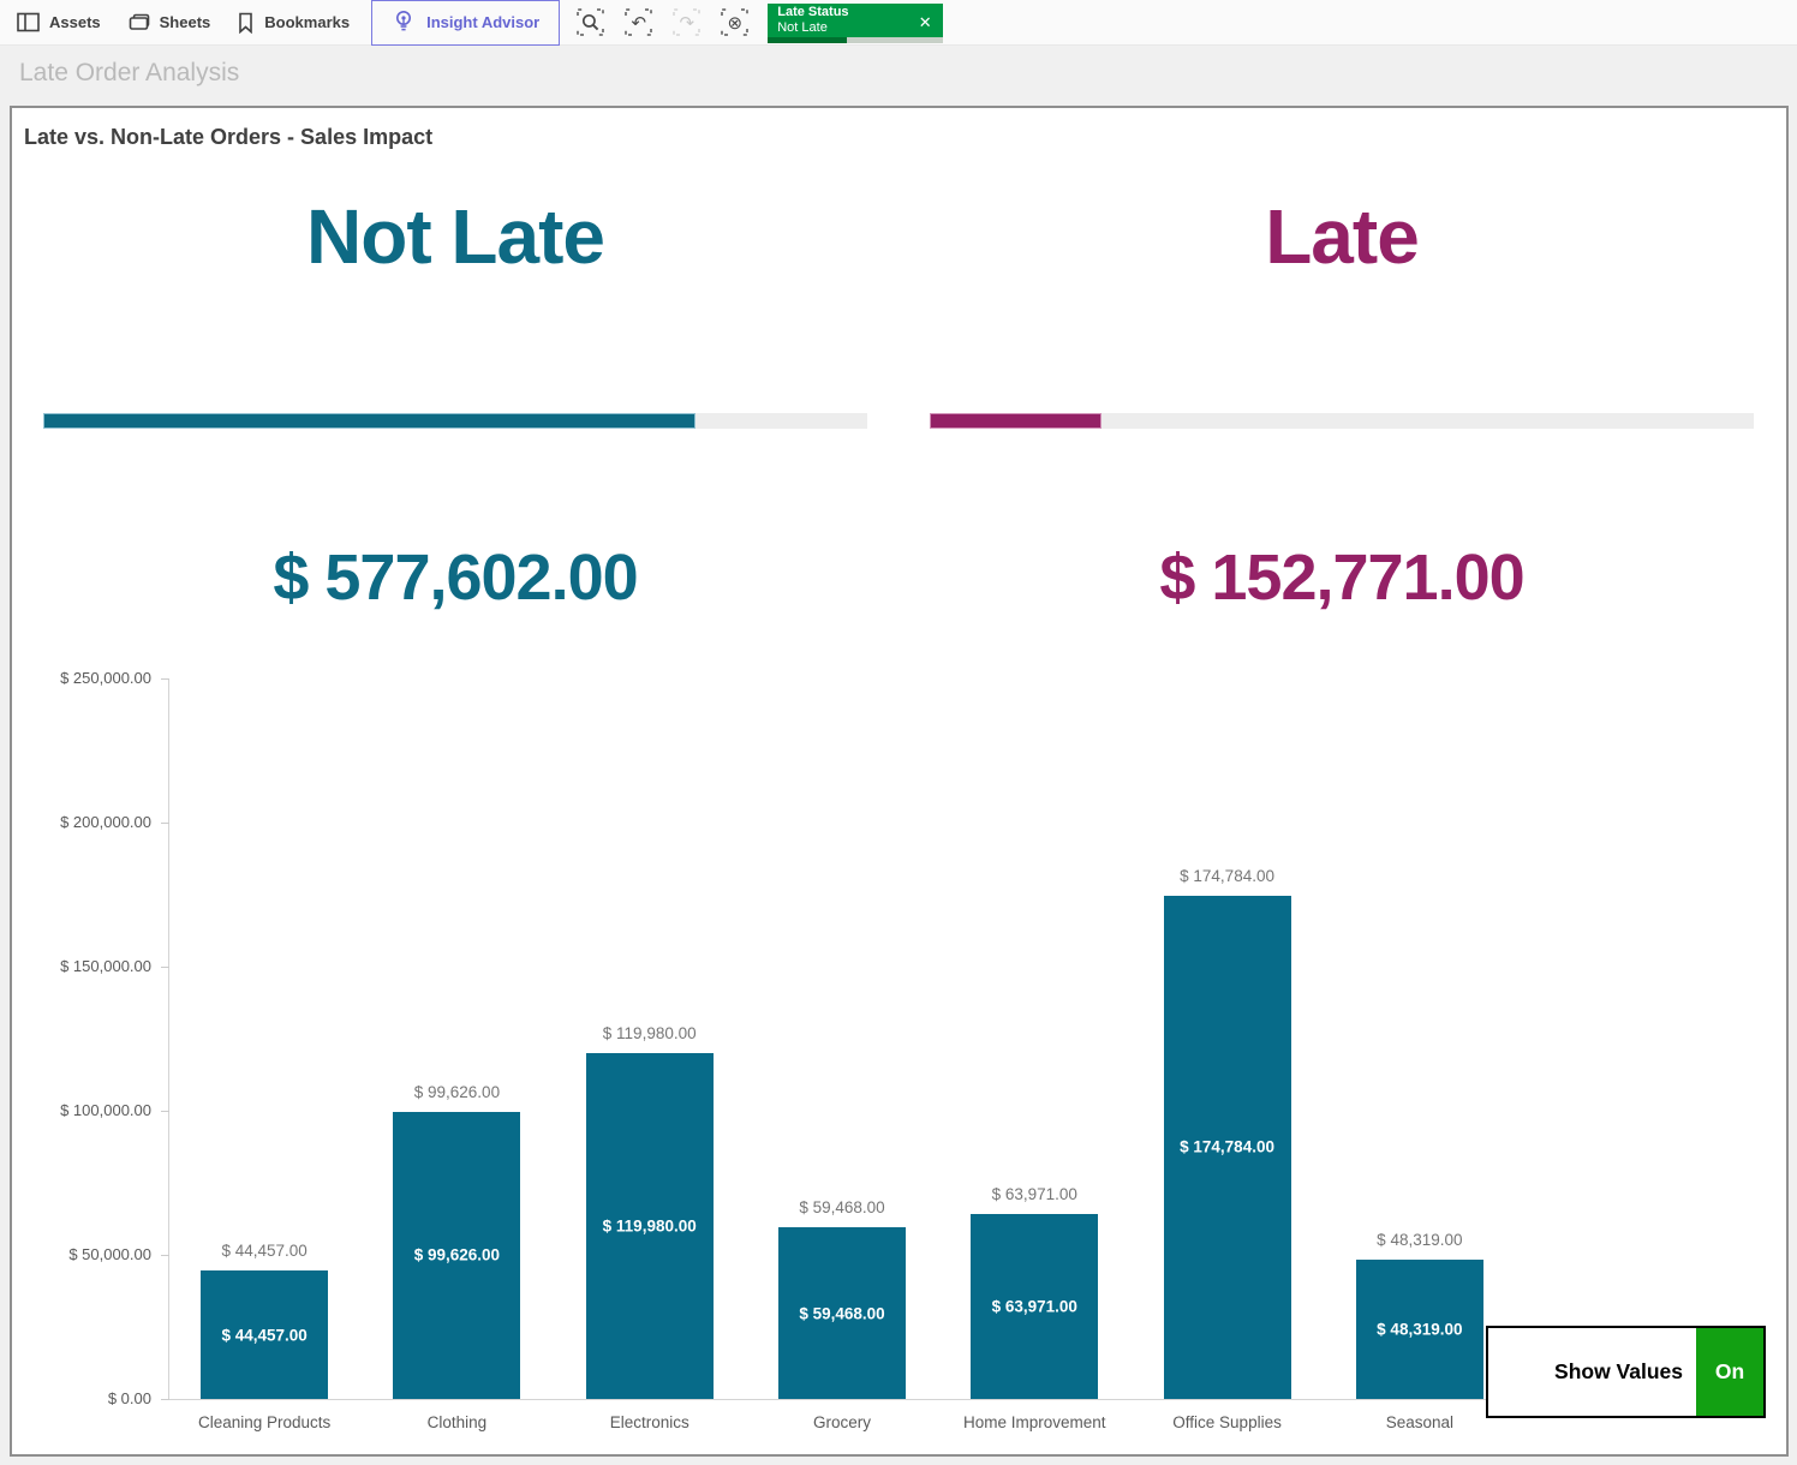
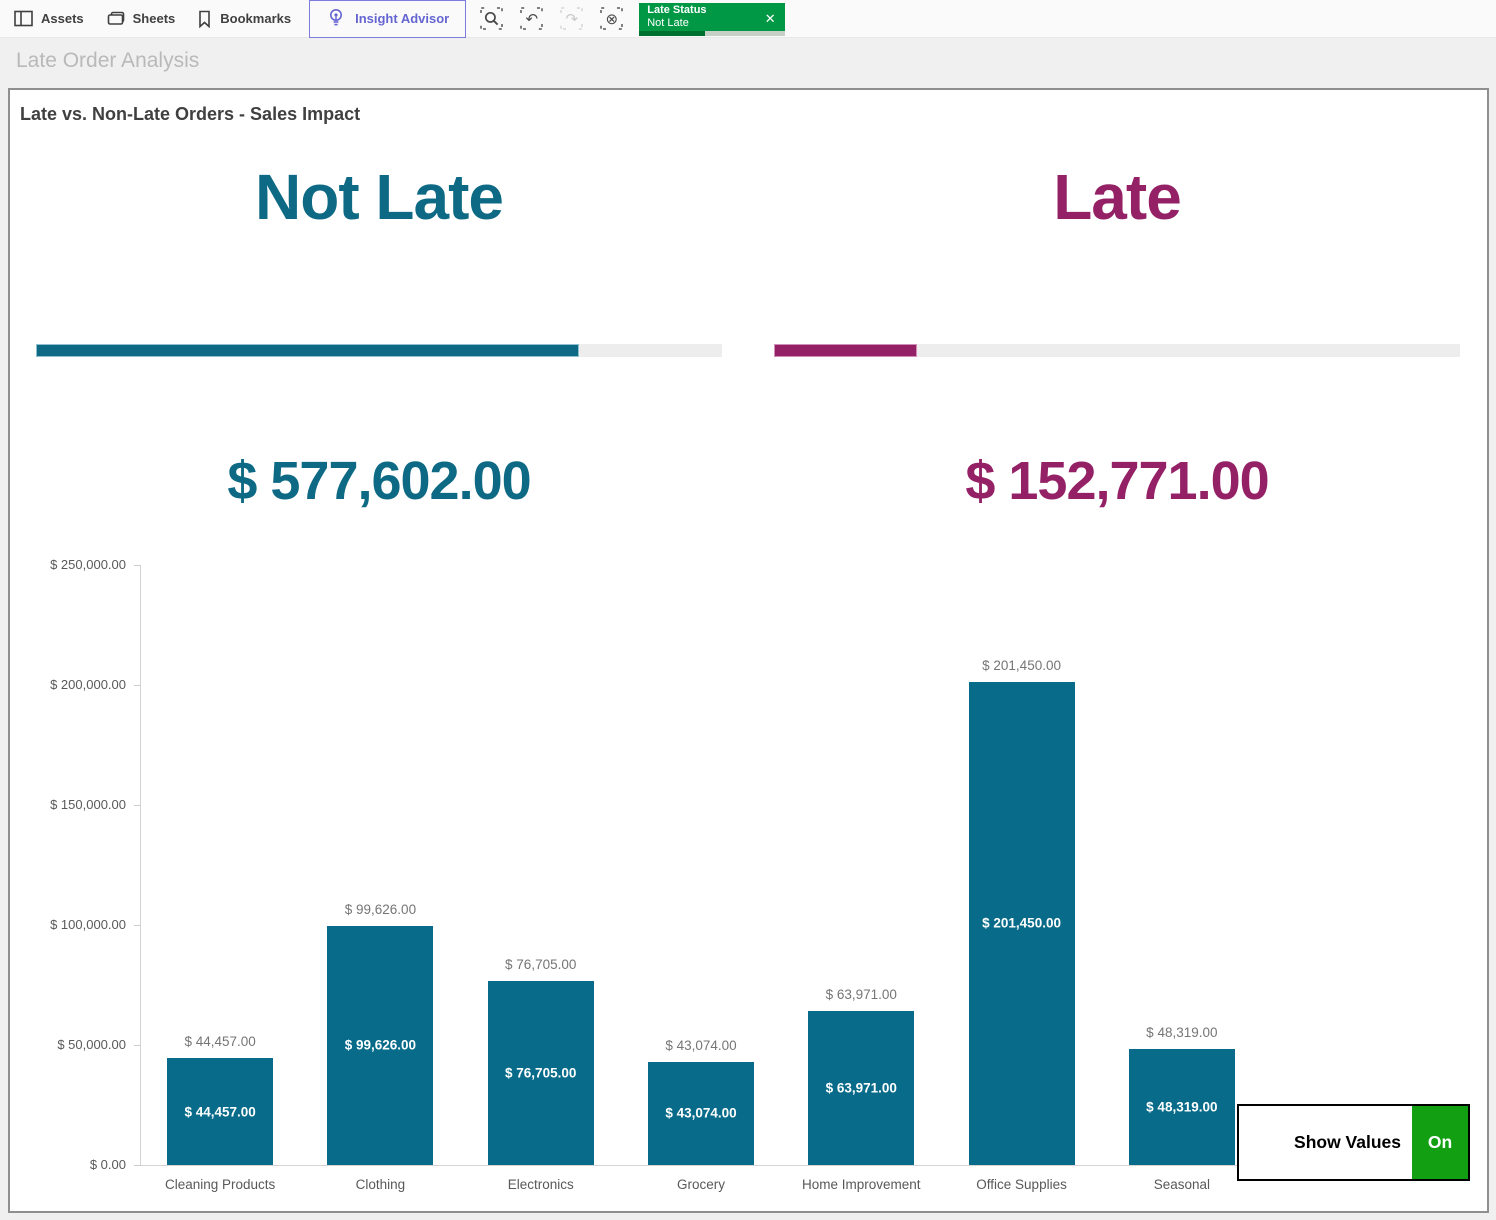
Electronics: 119,980.00 -> 76,705.00
Grocery: 59,468.00 -> 43,074.00
Office Supplies: 174,784.00 -> 201,450.00
